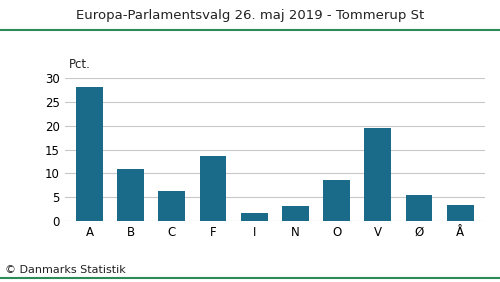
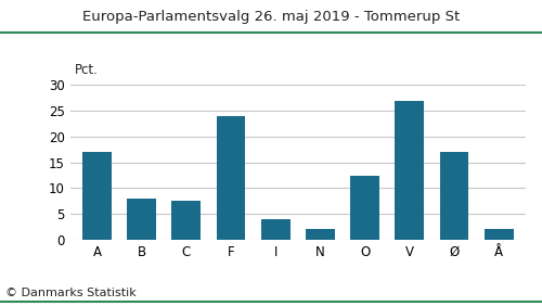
A: 28.1 -> 17.0
B: 11.0 -> 8.0
C: 6.2 -> 7.5
F: 13.6 -> 24.0
I: 1.6 -> 4.0
N: 3.1 -> 2.0
O: 8.6 -> 12.5
V: 19.5 -> 27.0
Ø: 5.5 -> 17.0
Å: 3.3 -> 2.0
